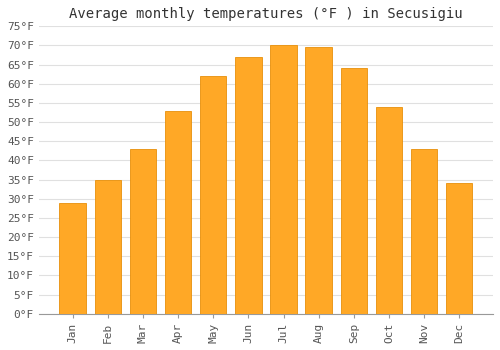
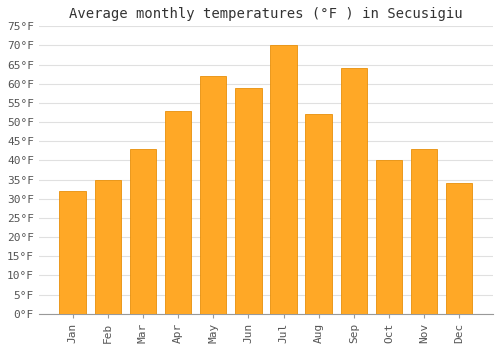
Jan: 29.0°F -> 32.0°F
Jun: 67.0°F -> 59.0°F
Aug: 69.5°F -> 52.0°F
Oct: 54.0°F -> 40.0°F
